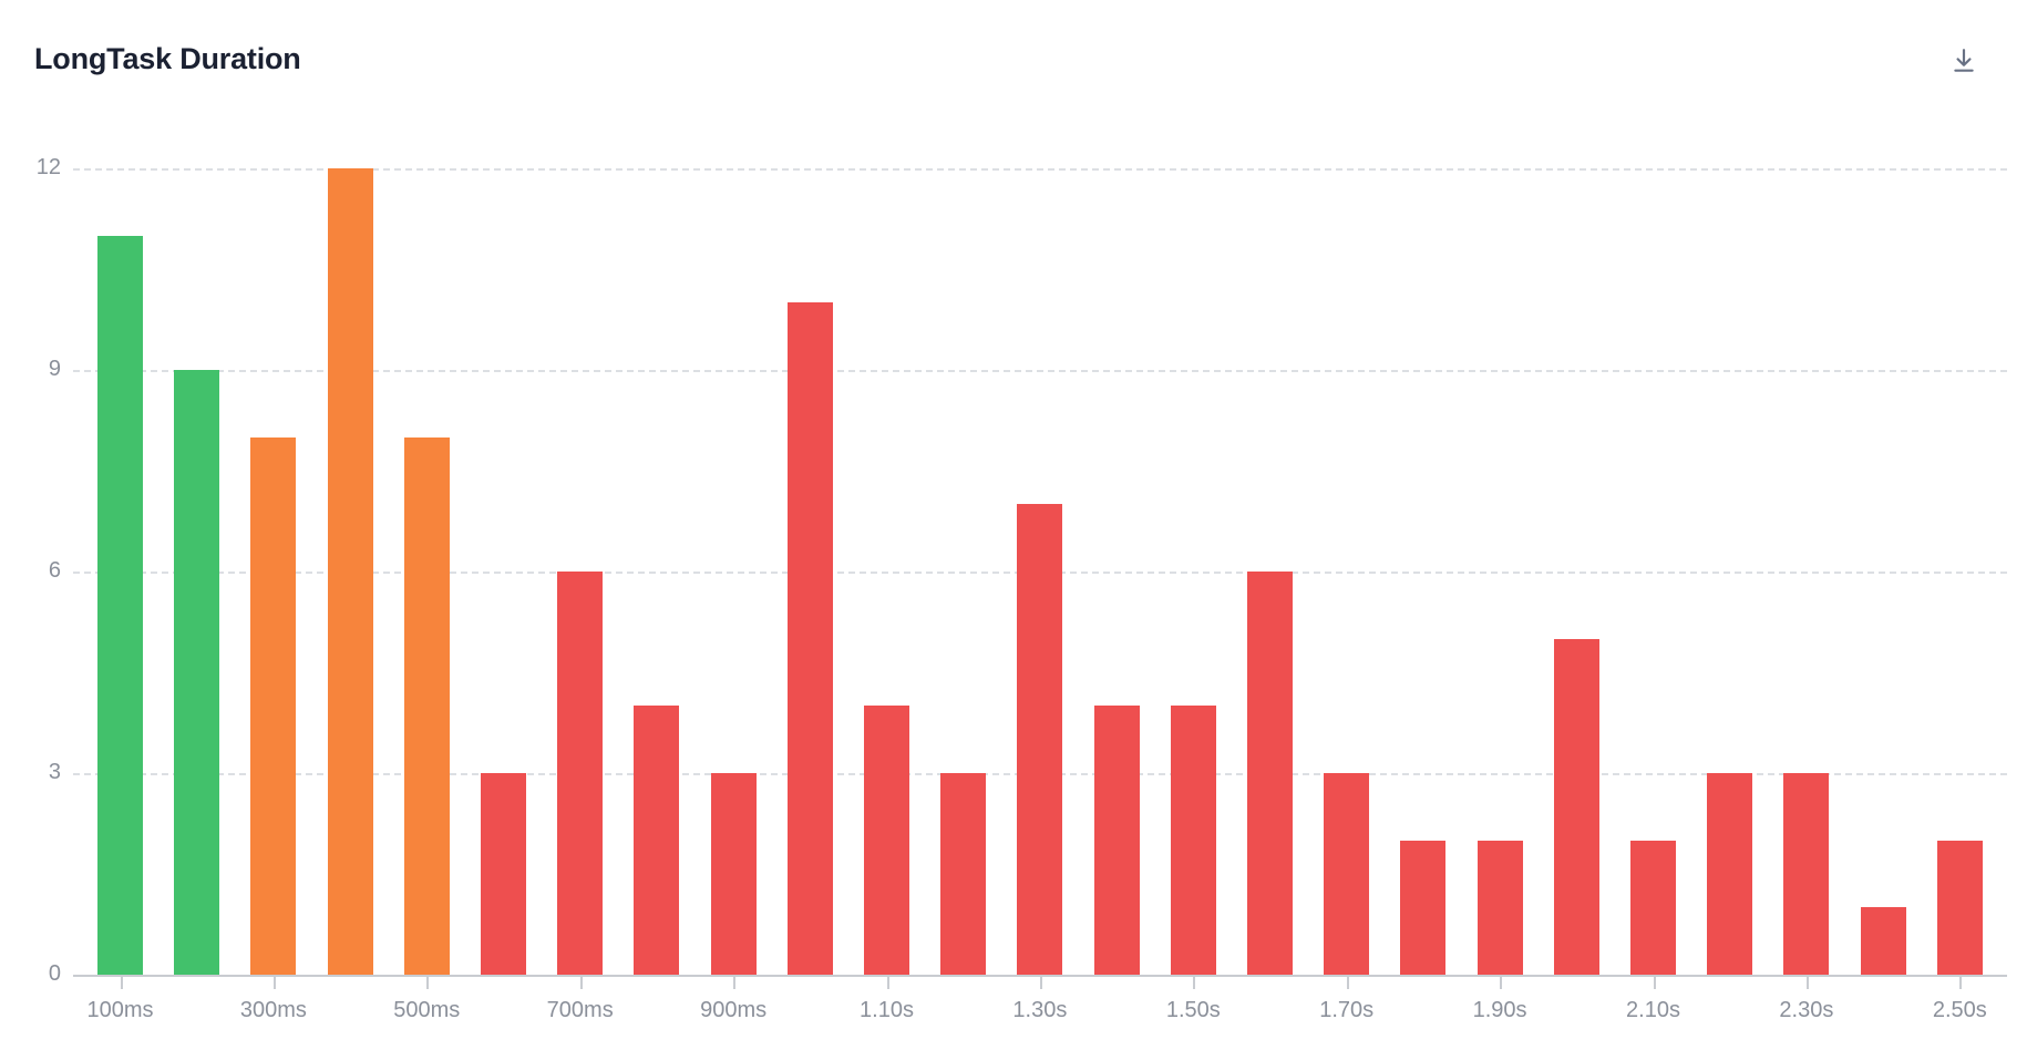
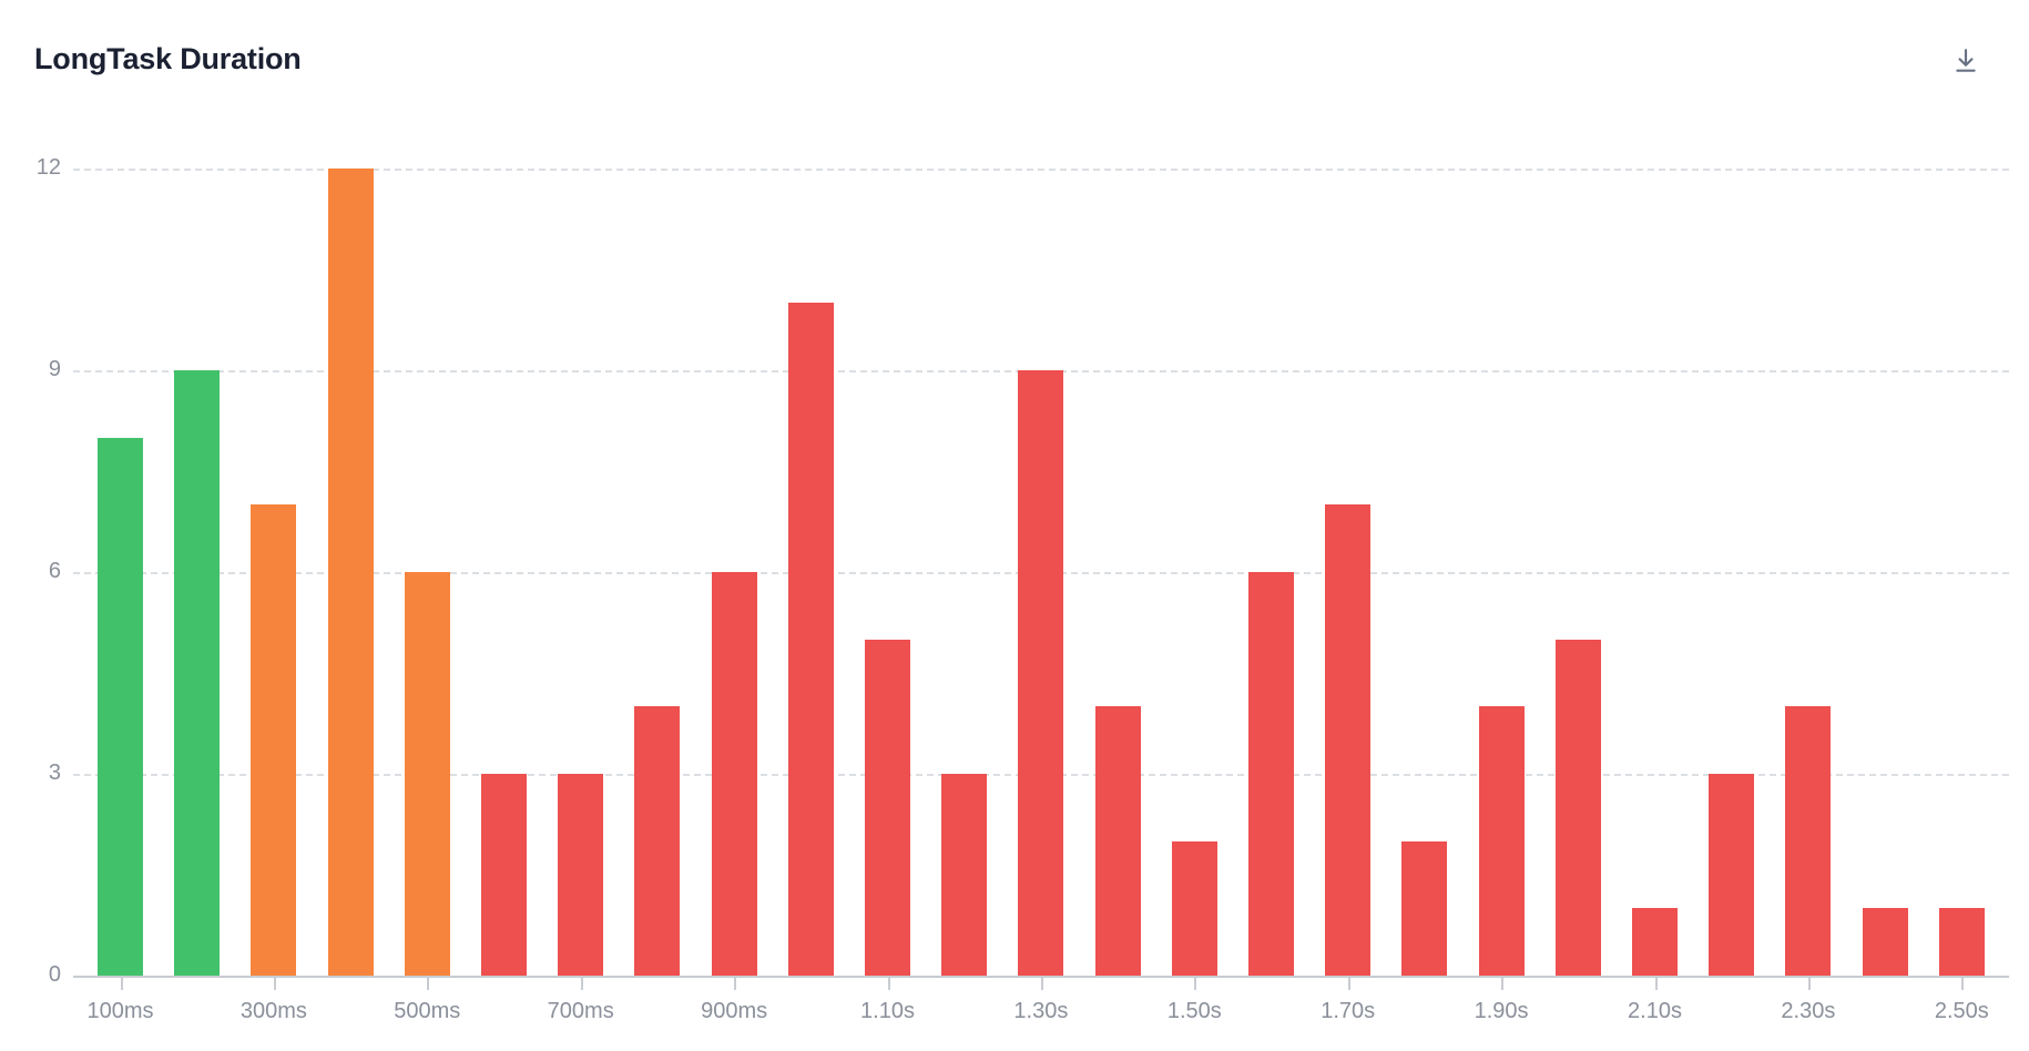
100ms: 11 -> 8
300ms: 8 -> 7
500ms: 8 -> 6
700ms: 6 -> 3
900ms: 3 -> 6
1.10s: 4 -> 5
1.30s: 7 -> 9
1.50s: 4 -> 2
1.70s: 3 -> 7
1.90s: 2 -> 4
2.10s: 2 -> 1
2.30s: 3 -> 4
2.50s: 2 -> 1
